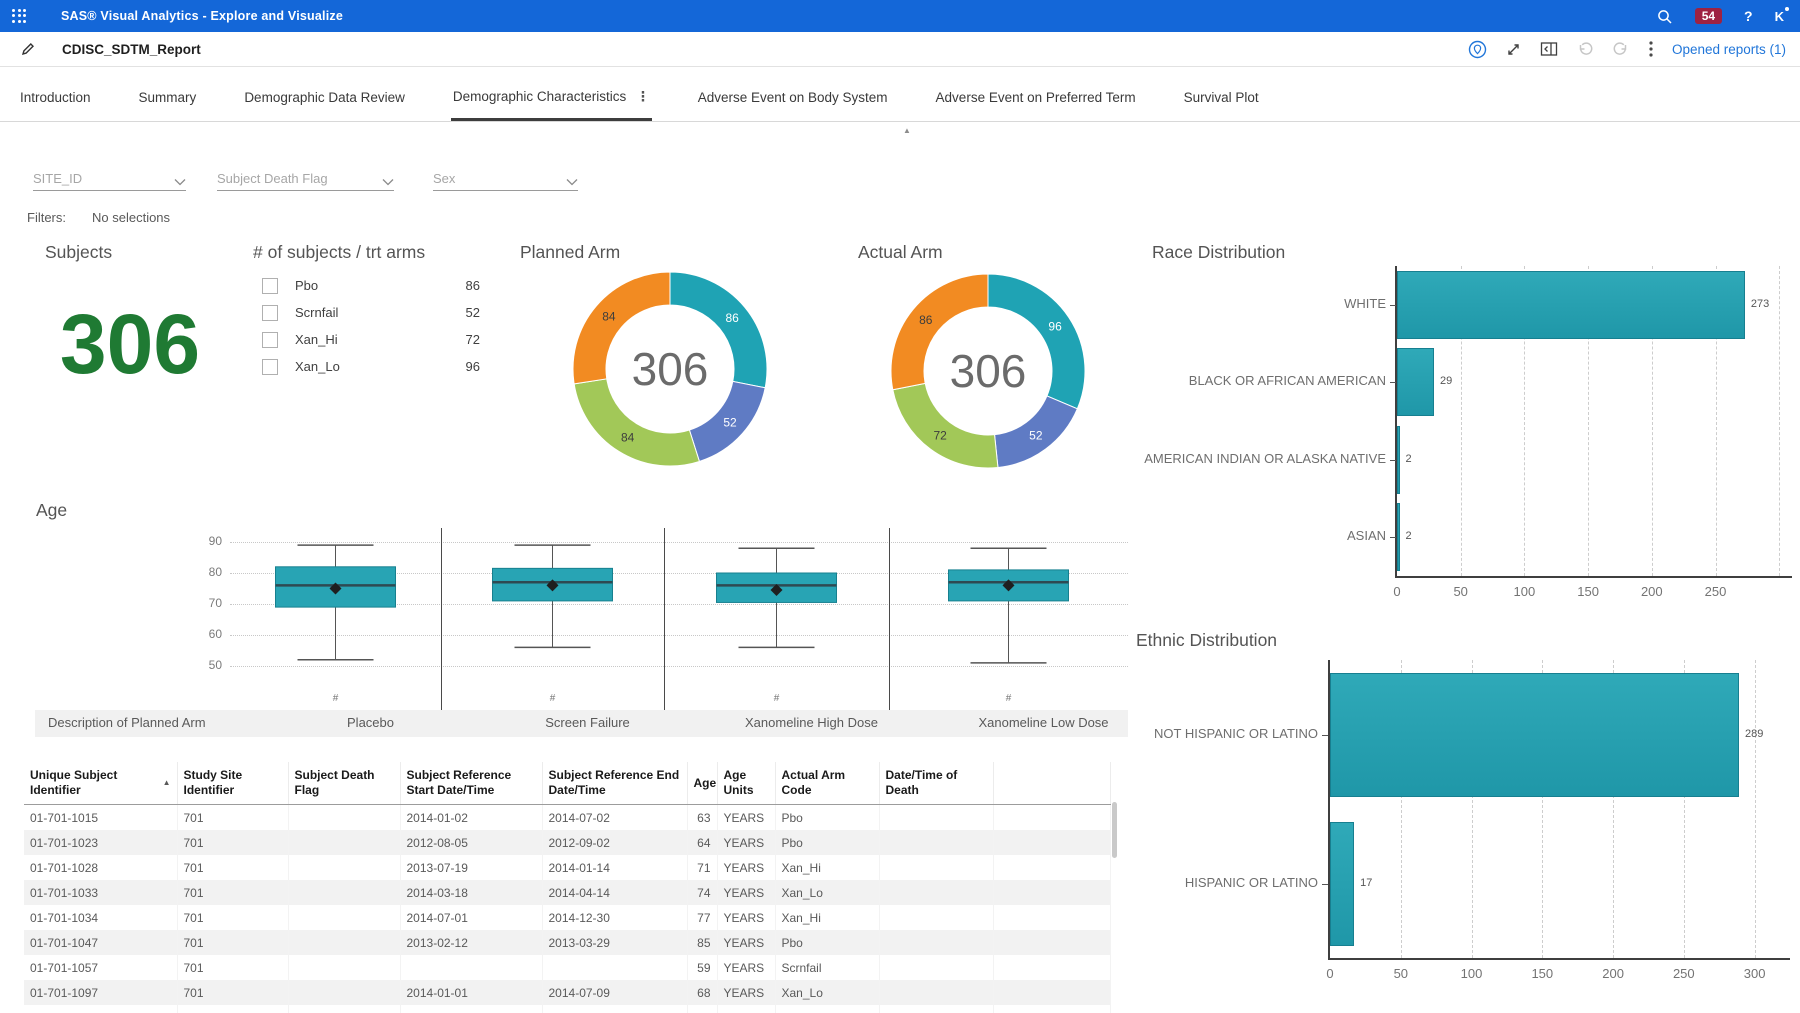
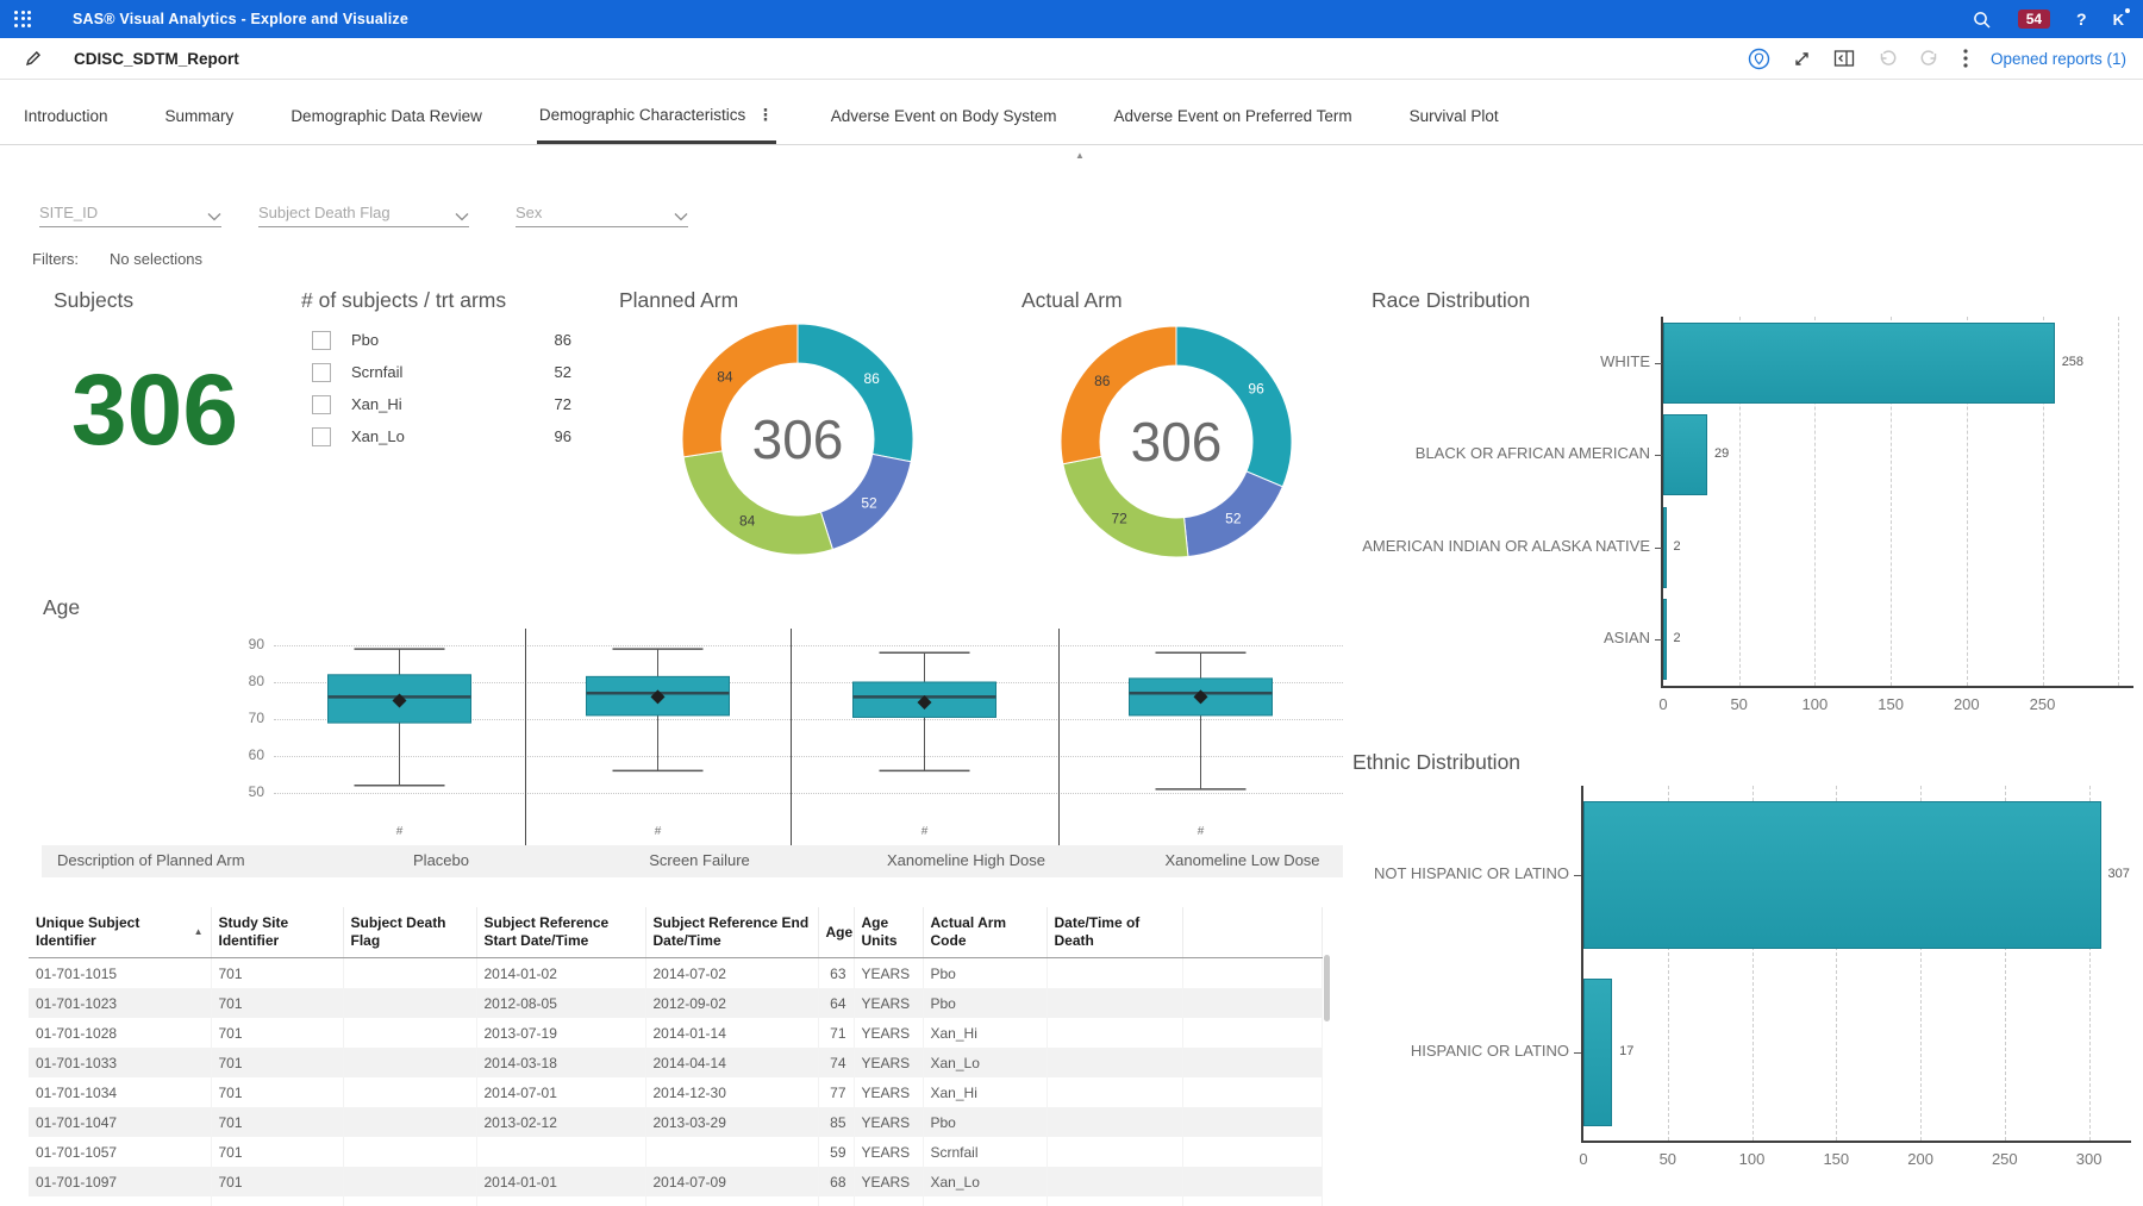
Race Distribution/WHITE: 273 -> 258
Ethnic Distribution/NOT HISPANIC OR LATINO: 289 -> 307
